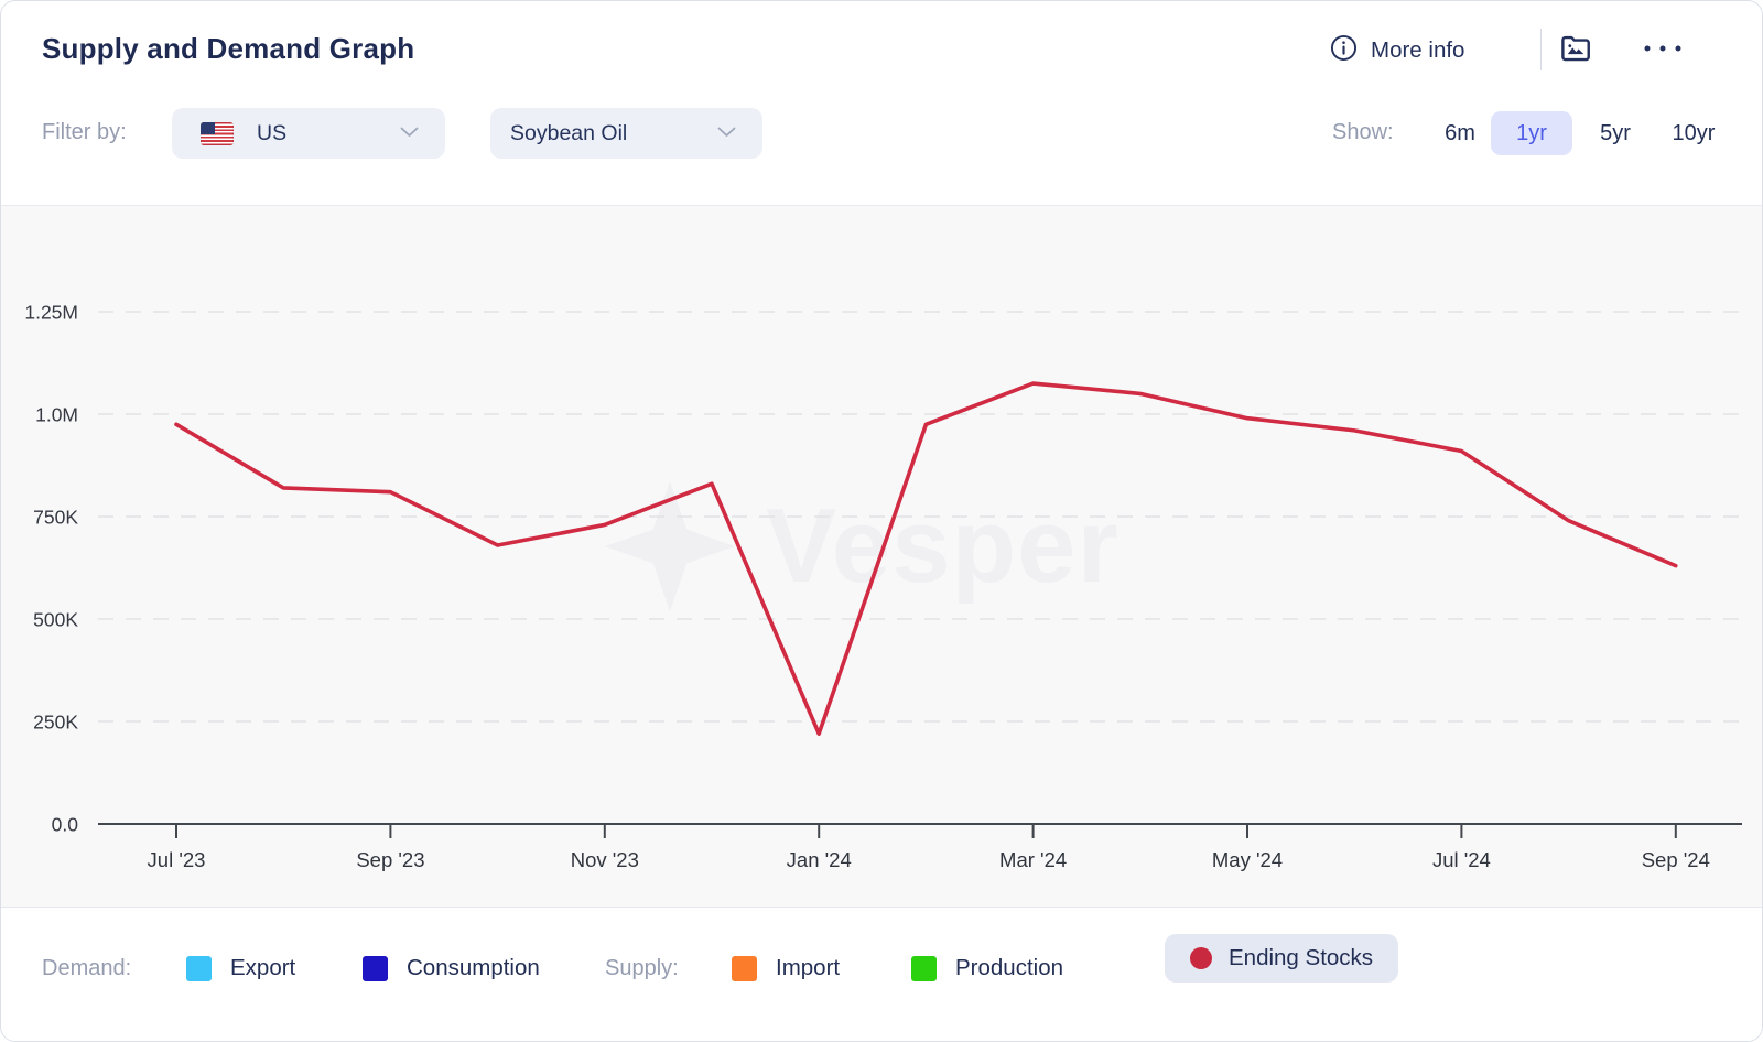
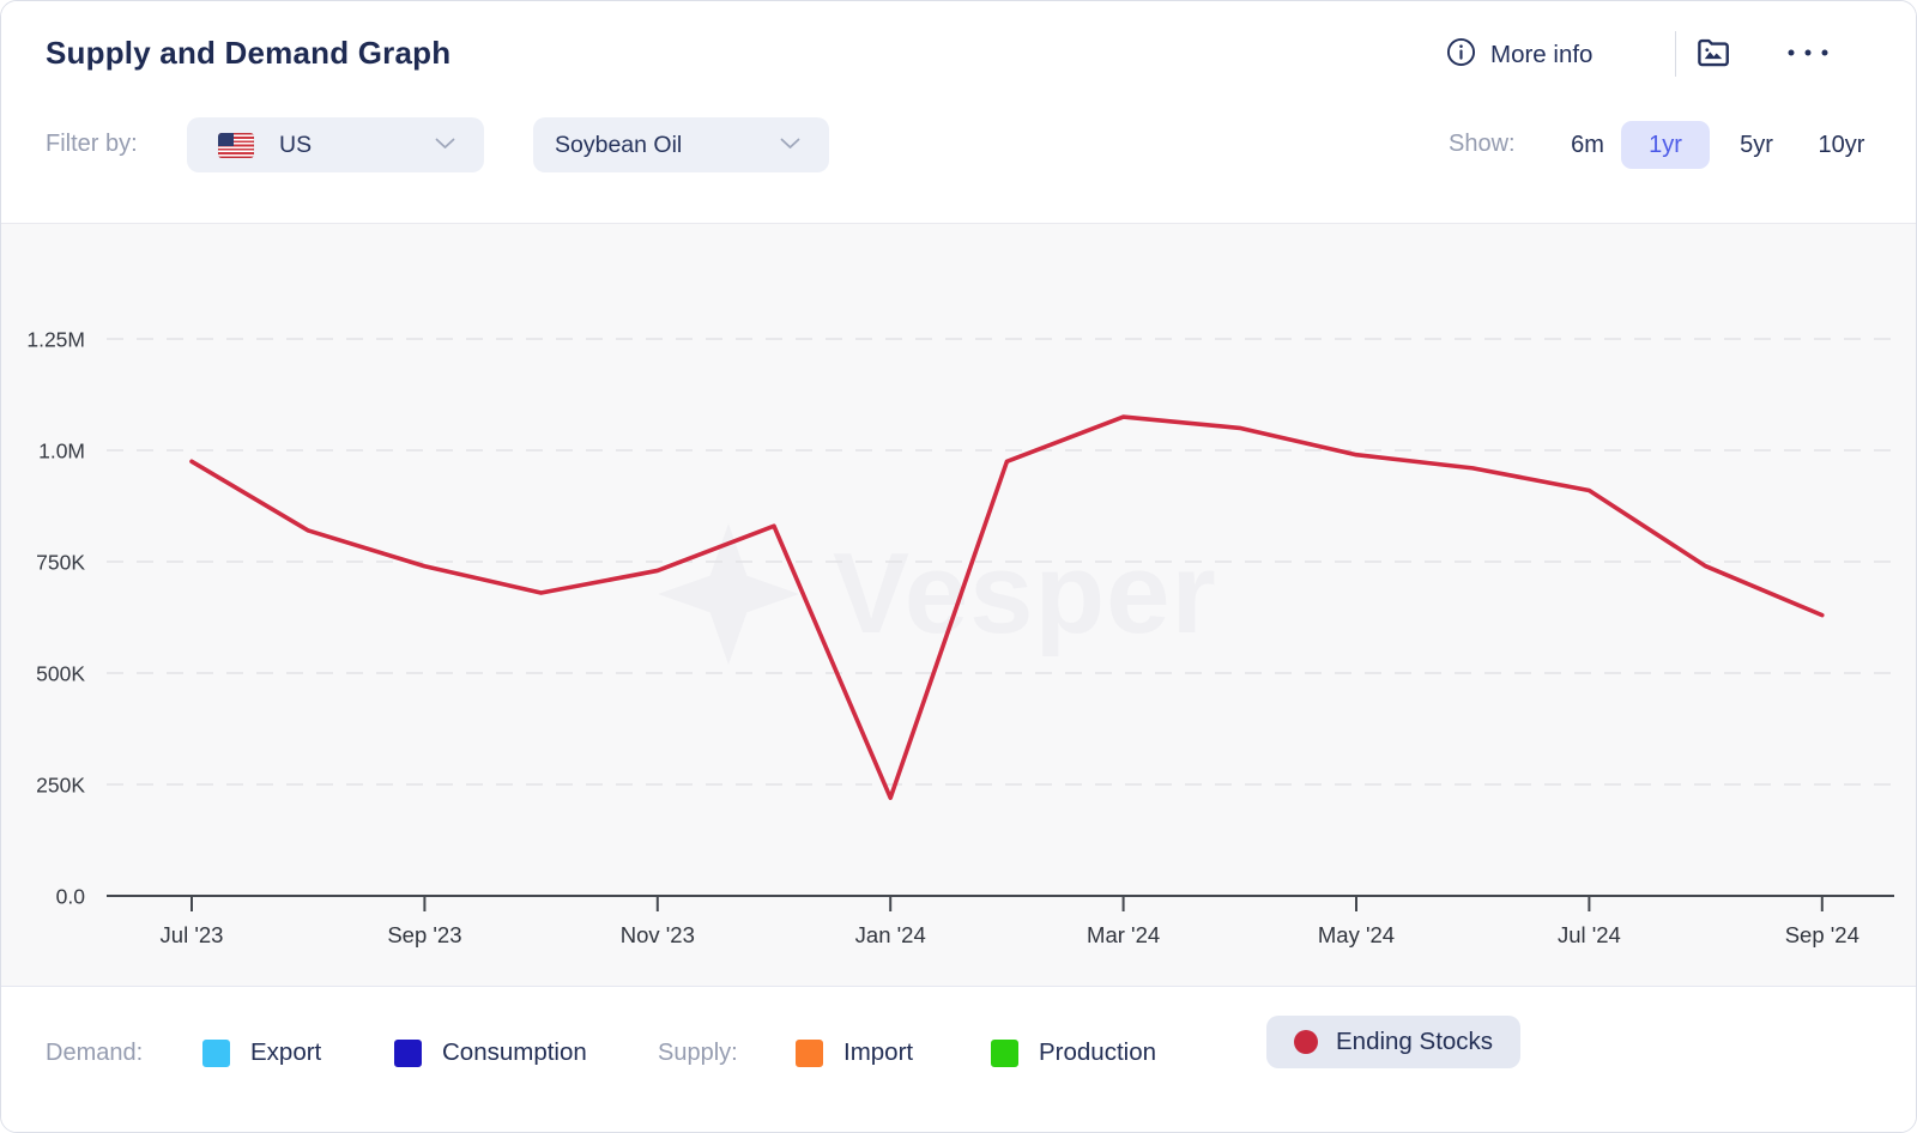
Sep '23: 810K -> 740K
